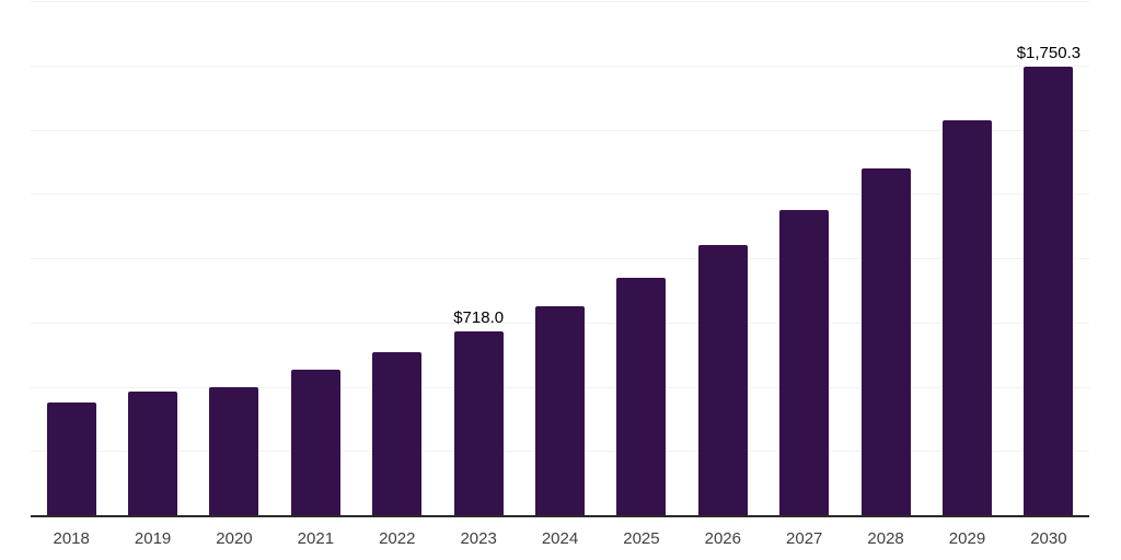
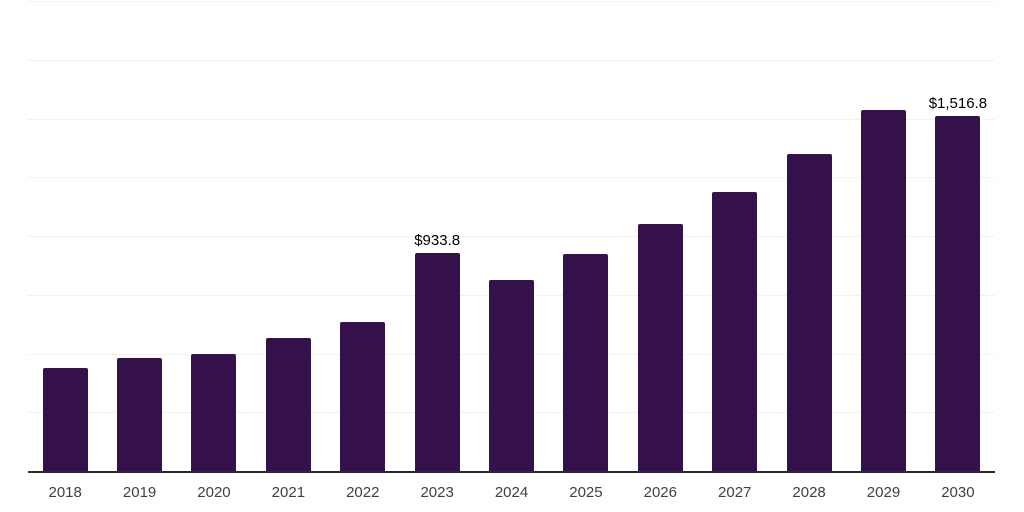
2023: $718.0 -> $933.8
2030: $1,750.3 -> $1,516.8
